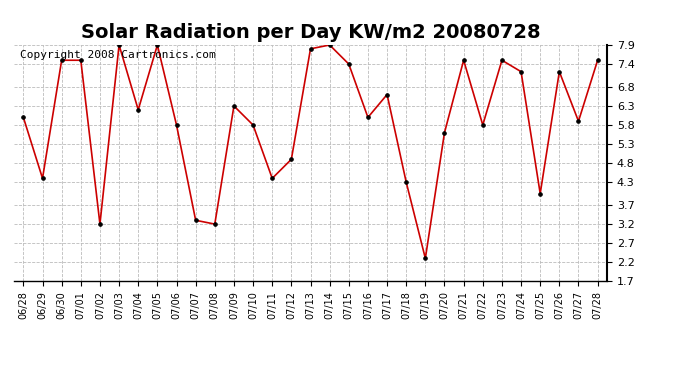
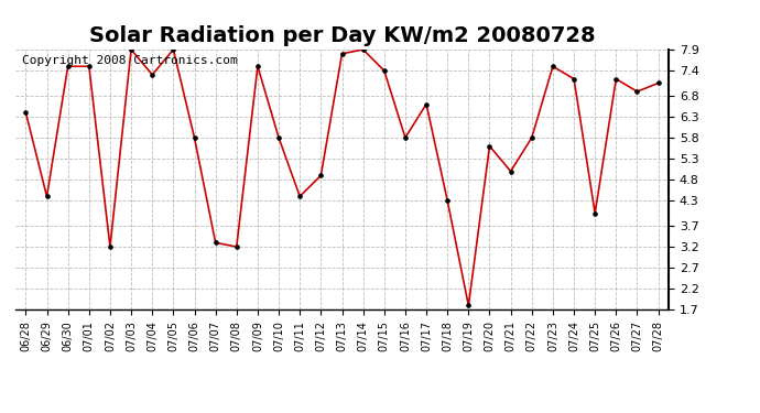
06/28: 6.0 -> 6.4
07/04: 6.2 -> 7.3
07/09: 6.3 -> 7.5
07/16: 6.0 -> 5.8
07/19: 2.3 -> 1.8
07/21: 7.5 -> 5.0
07/27: 5.9 -> 6.9
07/28: 7.5 -> 7.1
